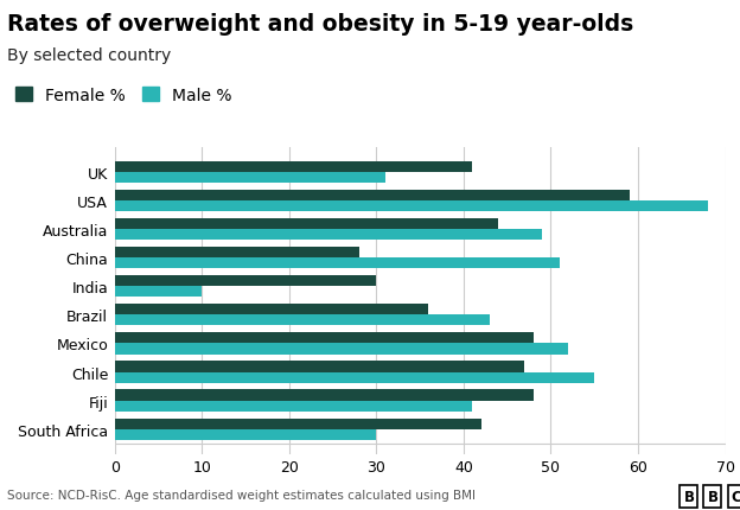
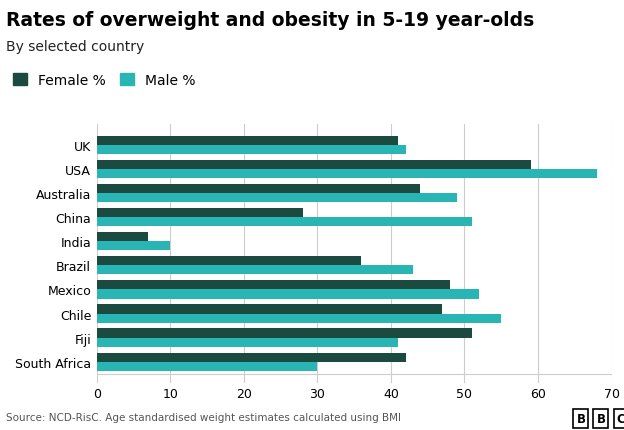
Male %/UK: 31 -> 42
Female %/India: 30 -> 7
Female %/Fiji: 48 -> 51
